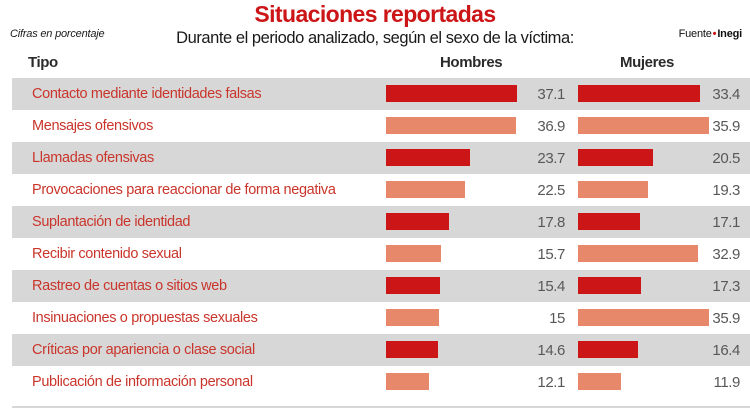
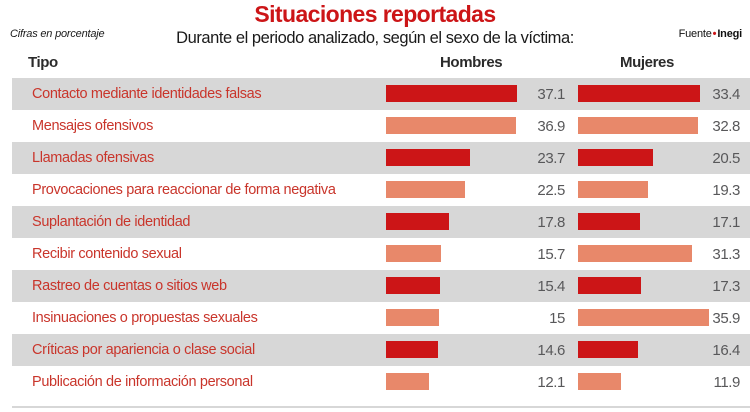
Mujeres/Mensajes ofensivos: 35.9 -> 32.8
Mujeres/Recibir contenido sexual: 32.9 -> 31.3
